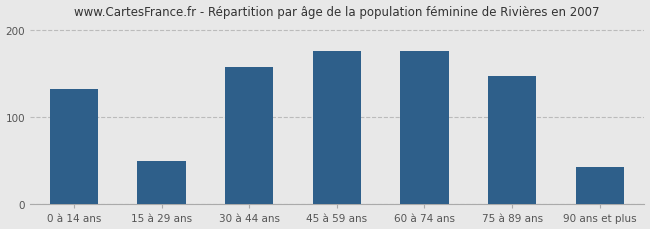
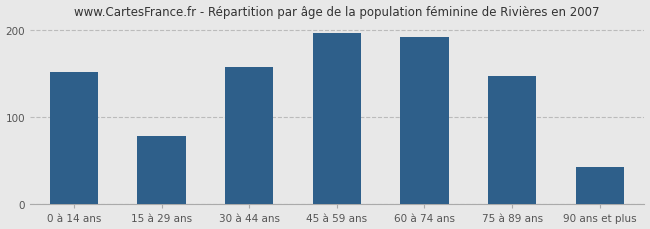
0 à 14 ans: 132 -> 152
15 à 29 ans: 50 -> 78
45 à 59 ans: 176 -> 197
60 à 74 ans: 176 -> 192
